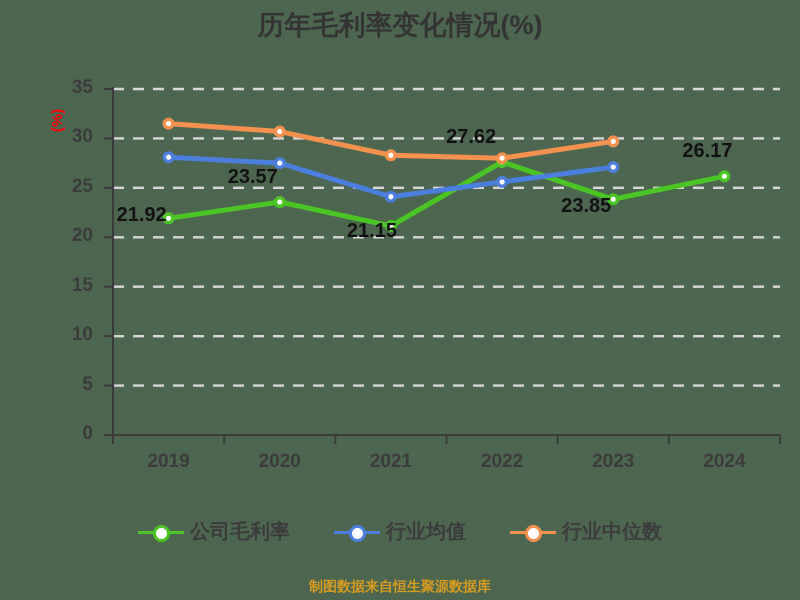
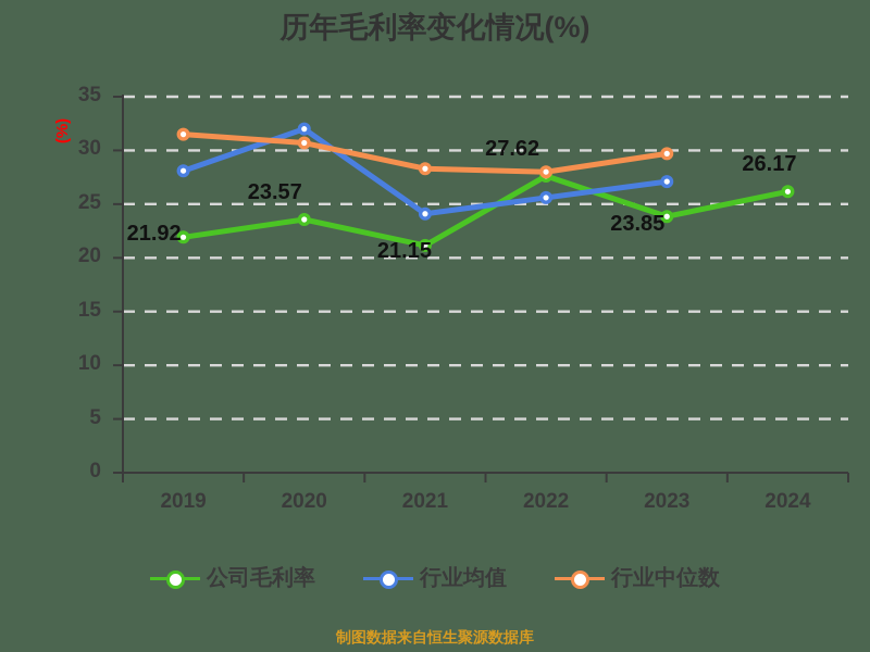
行业均值/2020: 28 -> 32
